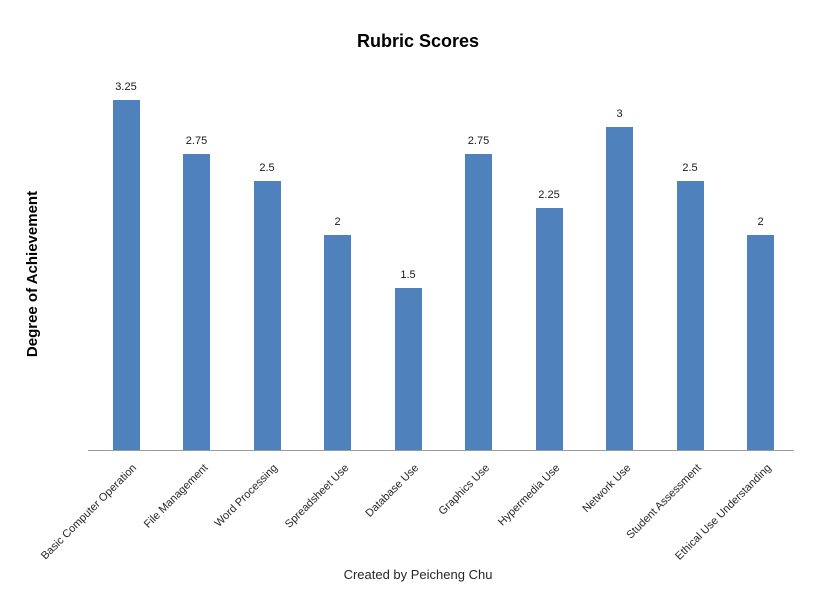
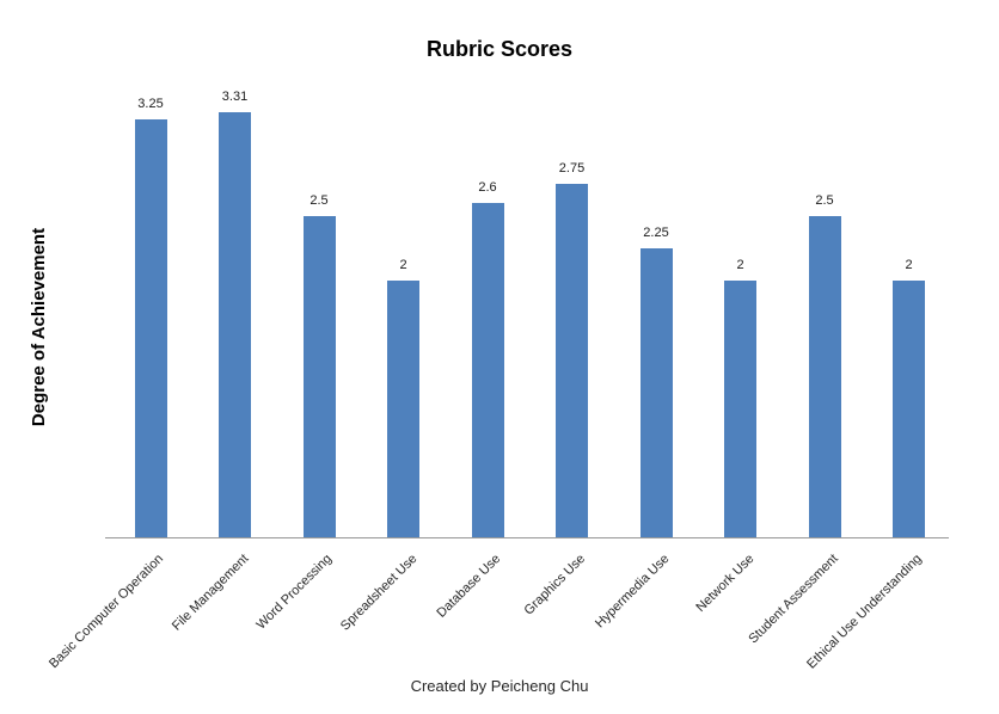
File Management: 2.75 -> 3.31
Database Use: 1.5 -> 2.6
Network Use: 3 -> 2
